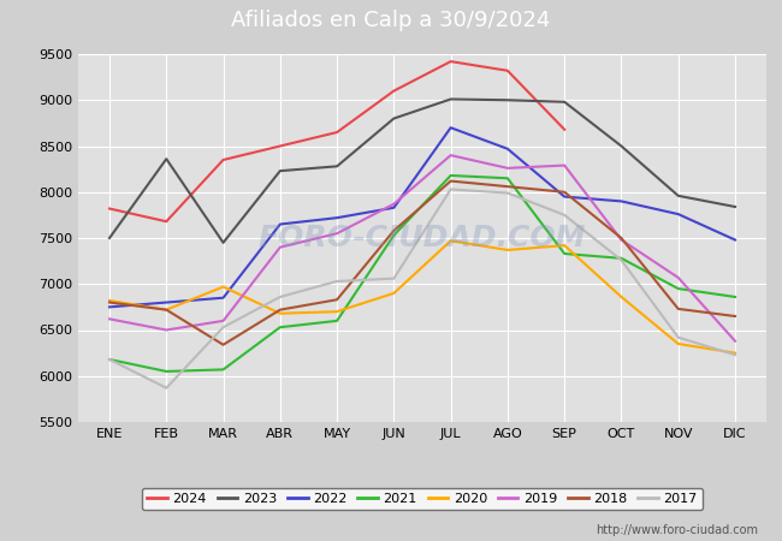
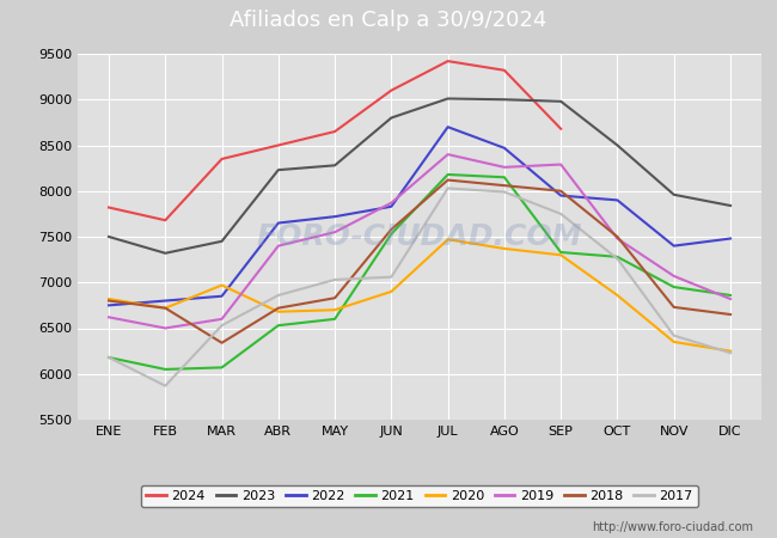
2023/FEB: 8360 -> 7320
2020/SEP: 7420 -> 7300
2022/NOV: 7760 -> 7400
2019/DIC: 6380 -> 6820
